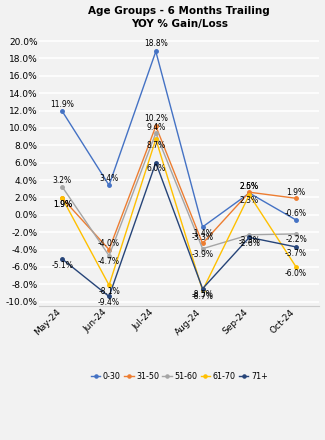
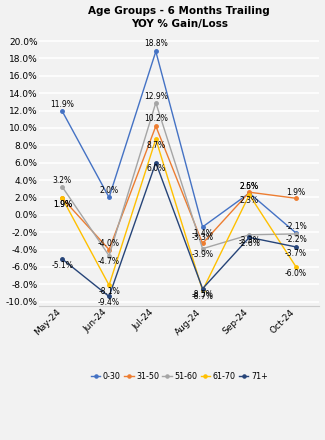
0-30/Jun-24: 3.4% -> 2.0%
51-60/Jul-24: 9.4% -> 12.9%
0-30/Oct-24: -0.6% -> -2.1%
